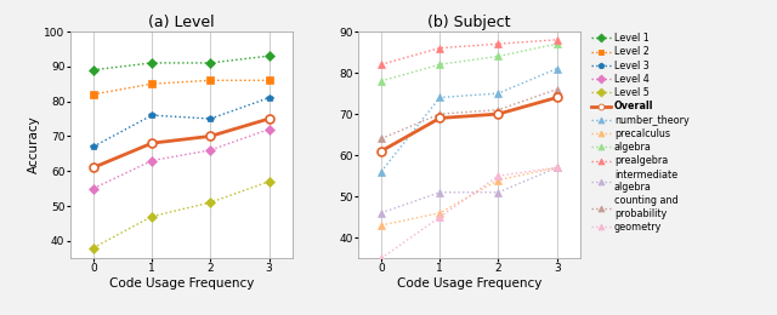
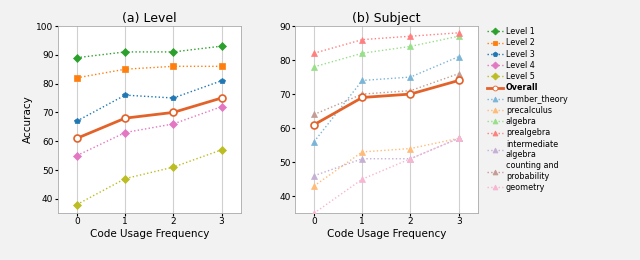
(b) Subject/precalculus/1: 46 -> 53
(b) Subject/geometry/2: 55 -> 51
